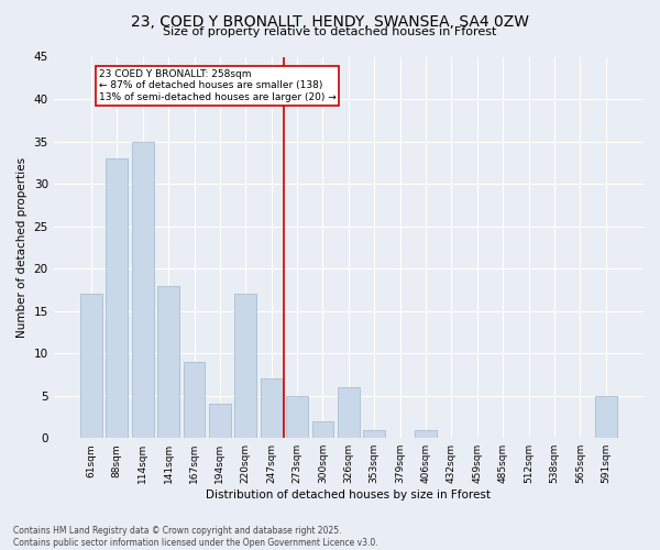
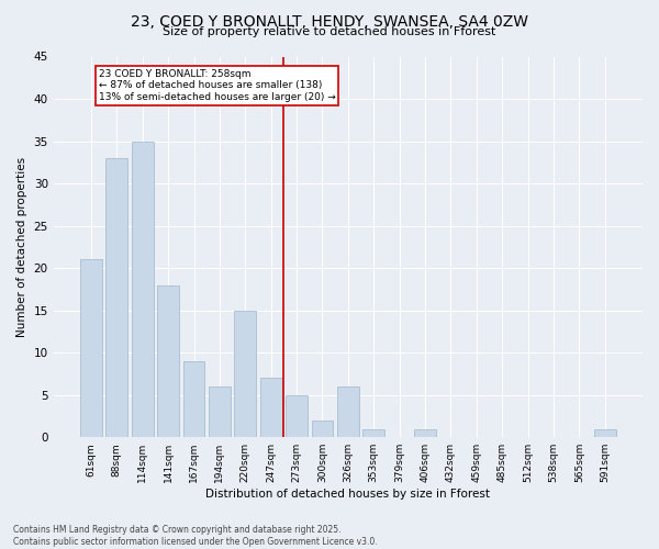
61sqm: 17 -> 21
194sqm: 4 -> 6
220sqm: 17 -> 15
591sqm: 5 -> 1
